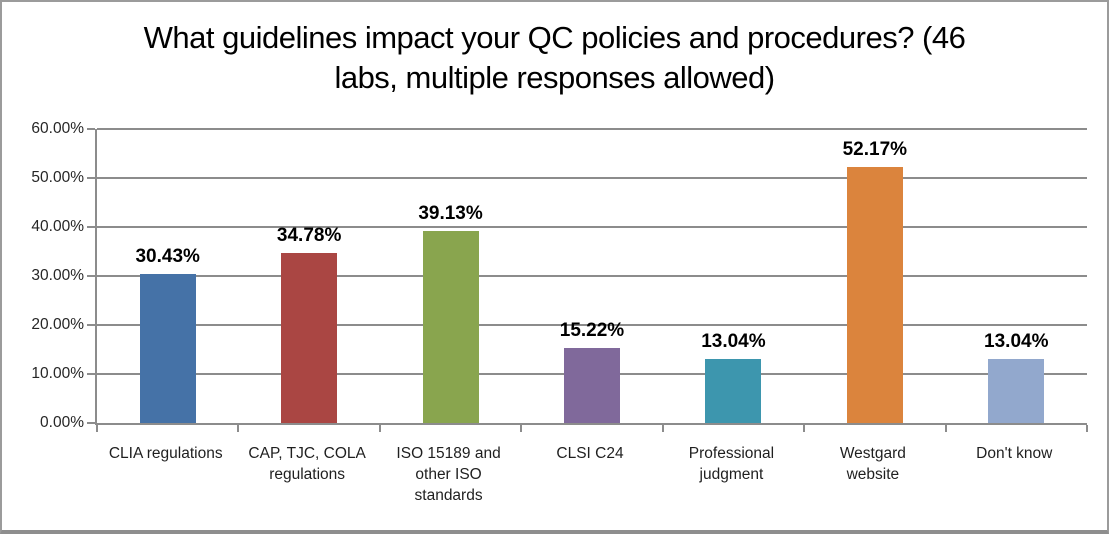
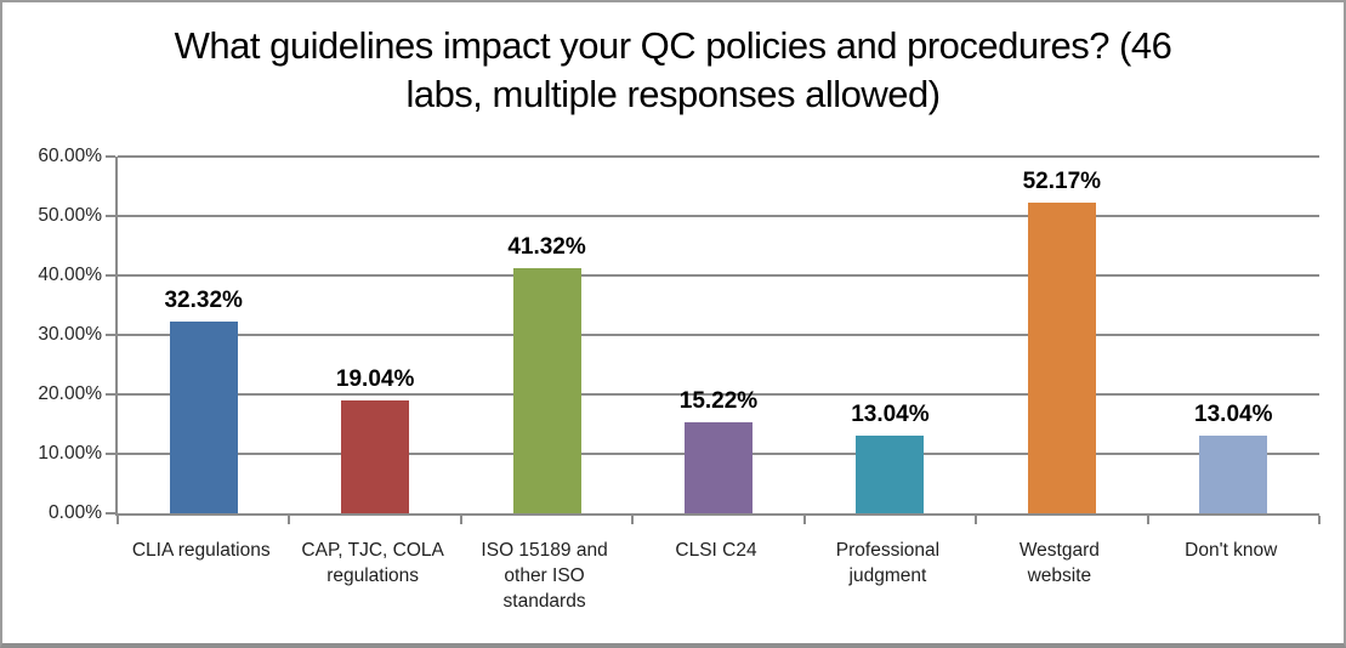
CLIA regulations: 30.43% -> 32.32%
CAP, TJC, COLA regulations: 34.78% -> 19.04%
ISO 15189 and other ISO standards: 39.13% -> 41.32%
